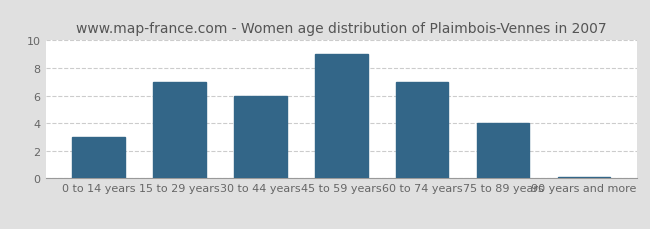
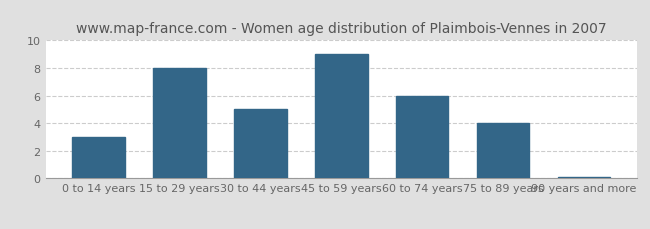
15 to 29 years: 7.0 -> 8.0
30 to 44 years: 6.0 -> 5.0
60 to 74 years: 7.0 -> 6.0
